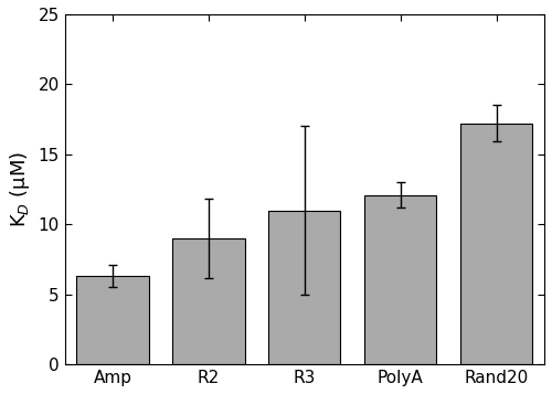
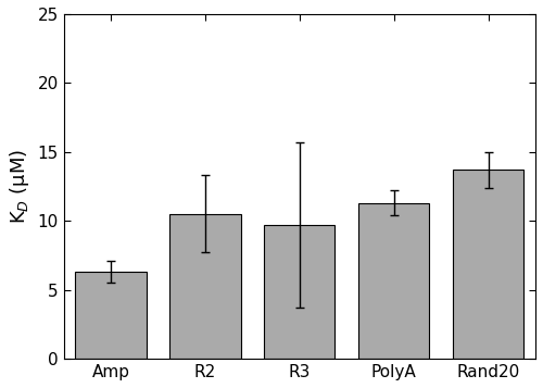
R2: 9.0 -> 10.5
R3: 11.0 -> 9.7
PolyA: 12.1 -> 11.3
Rand20: 17.2 -> 13.7
